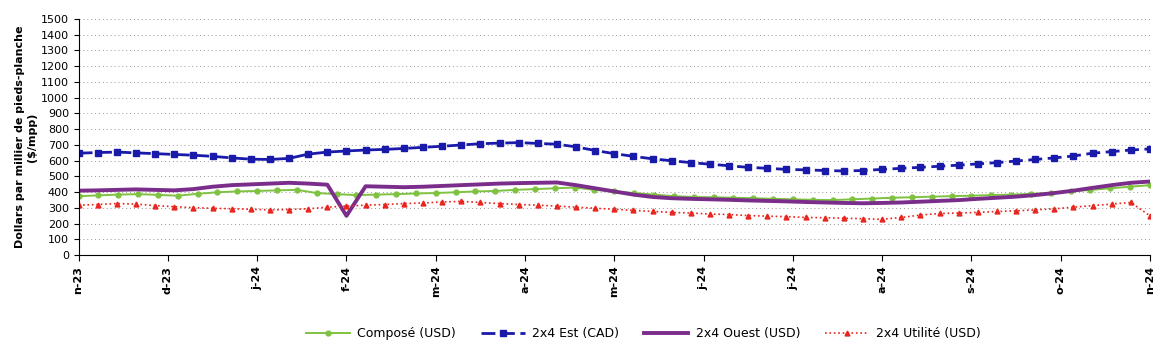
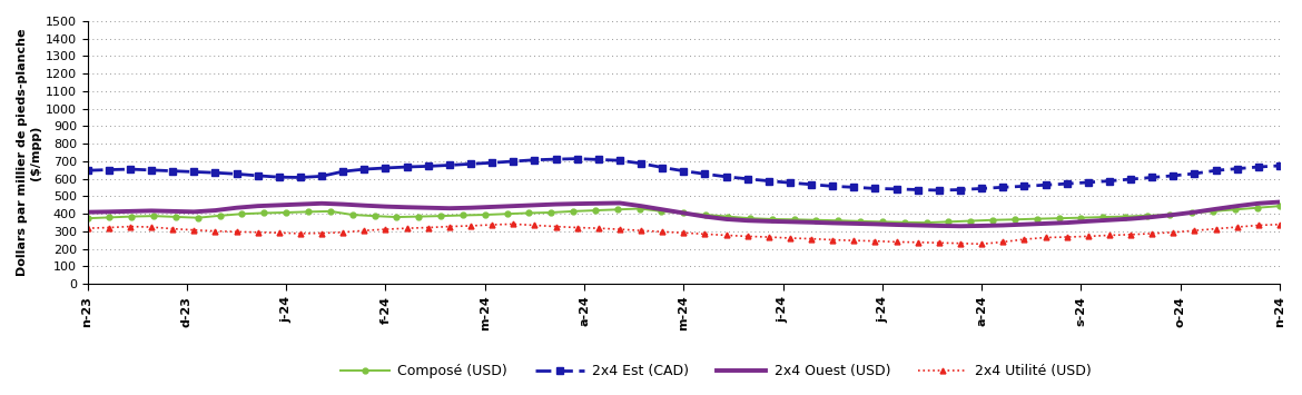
2x4 Ouest (USD)/f-24: 250 -> 440
2x4 Utilité (USD)/n-24: 250 -> 340
